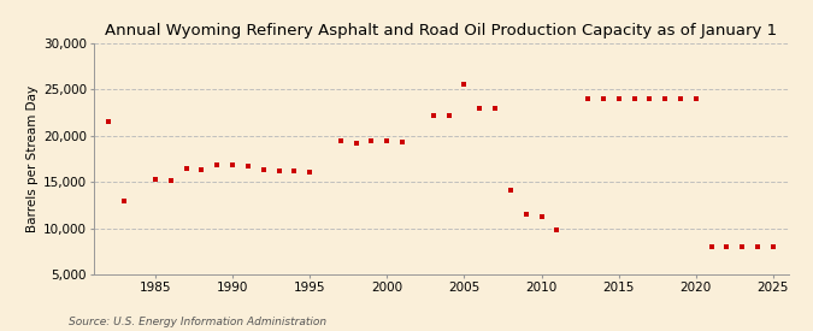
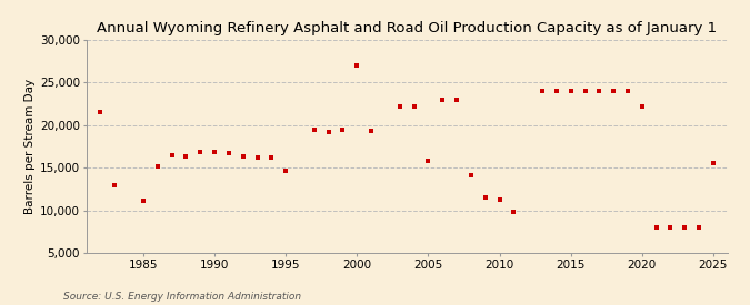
1985: 15,300 -> 11,200
1995: 16,100 -> 14,600
2000: 19,400 -> 27,000
2005: 25,500 -> 15,800
2020: 24,000 -> 22,200
2025: 8,000 -> 15,600
